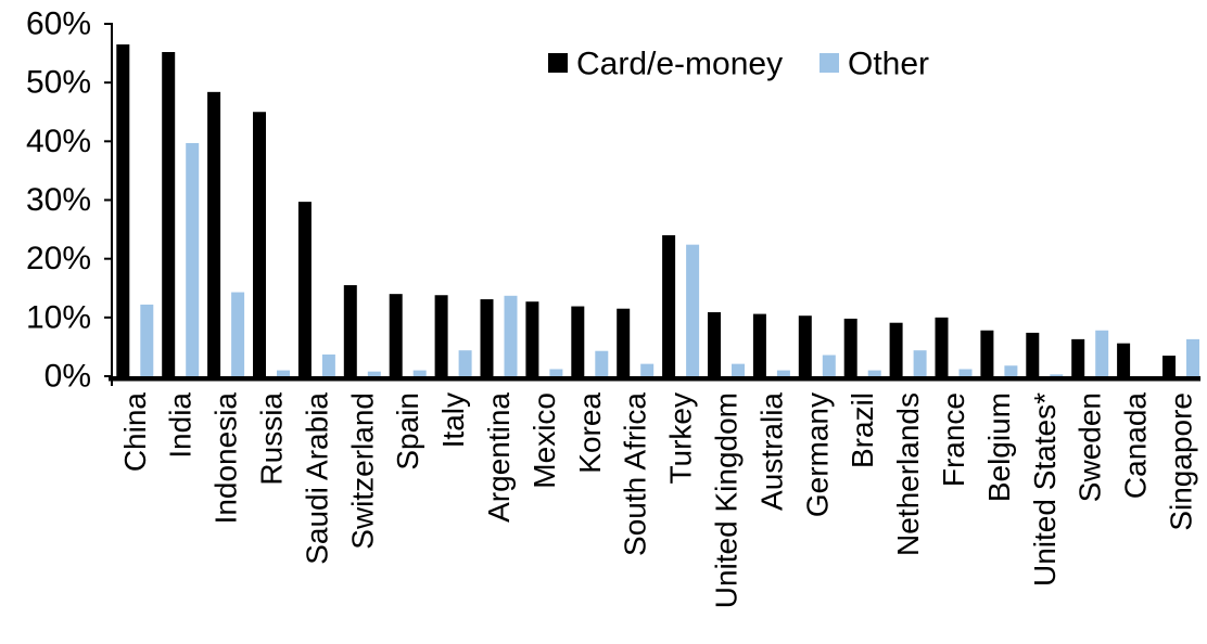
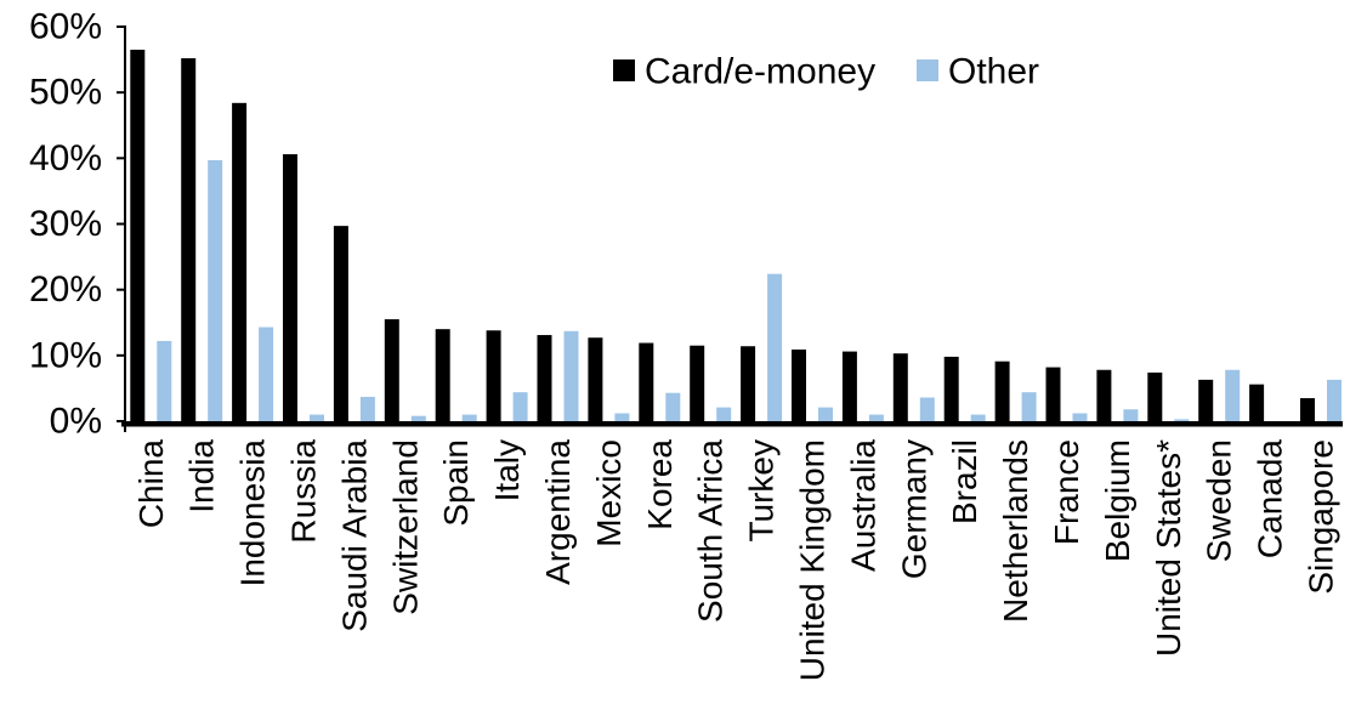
Card/e-money/Russia: 45% -> 41%
Card/e-money/Turkey: 24% -> 11%
Card/e-money/France: 10% -> 8%
